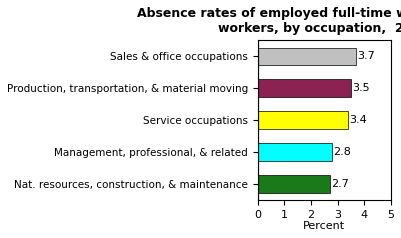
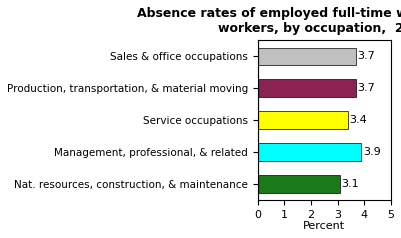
Production, transportation, & material moving: 3.5 -> 3.7
Management, professional, & related: 2.8 -> 3.9
Nat. resources, construction, & maintenance: 2.7 -> 3.1
